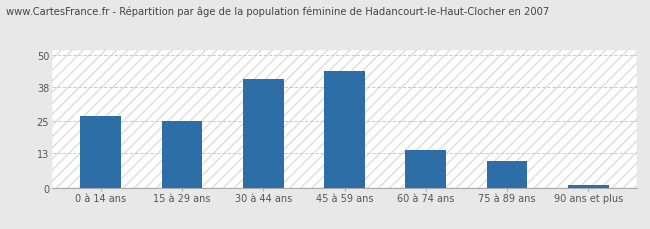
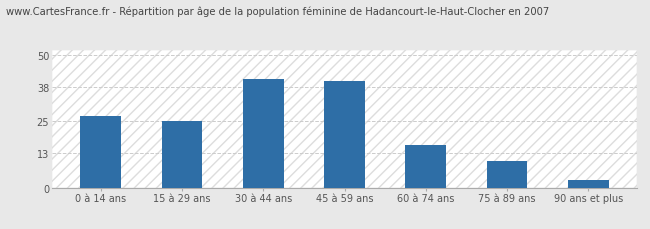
45 à 59 ans: 44 -> 40
60 à 74 ans: 14 -> 16
90 ans et plus: 1 -> 3
